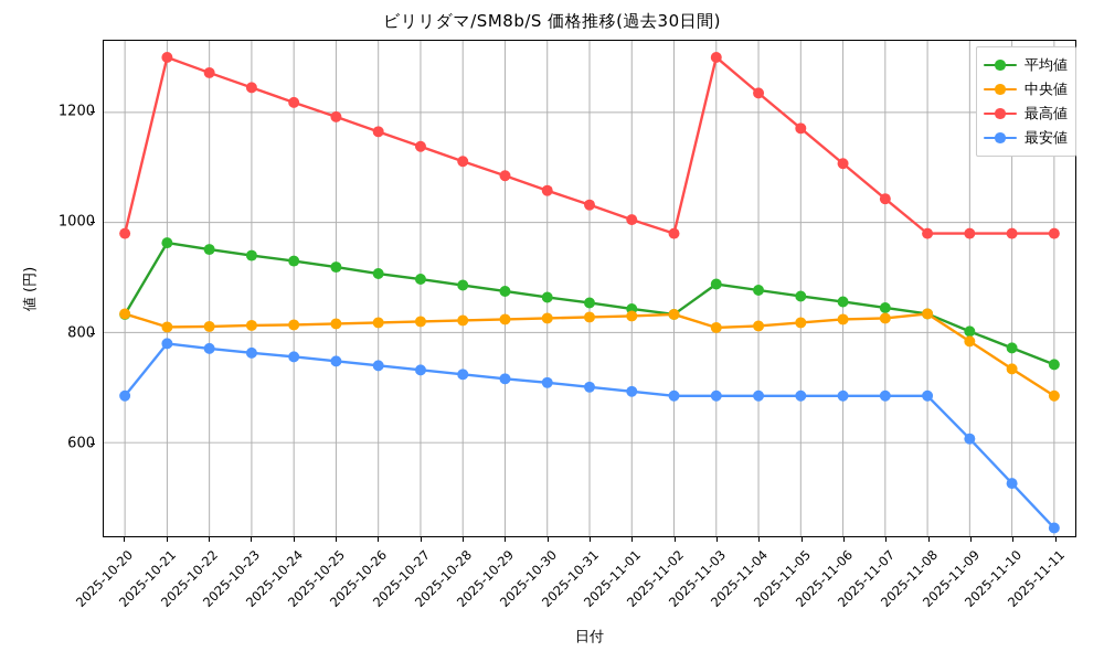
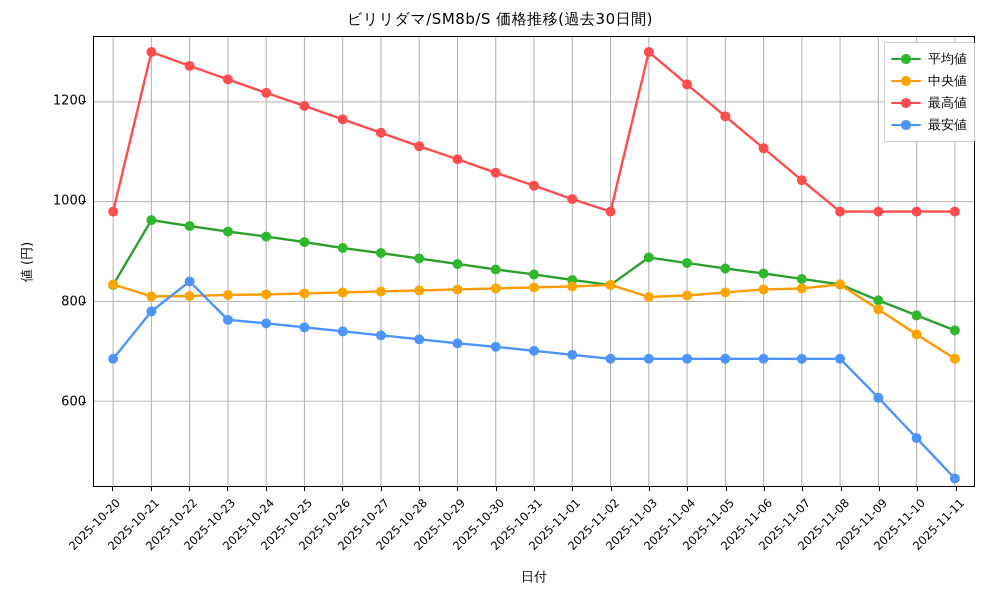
最安値/2025-10-22: 770 -> 840
